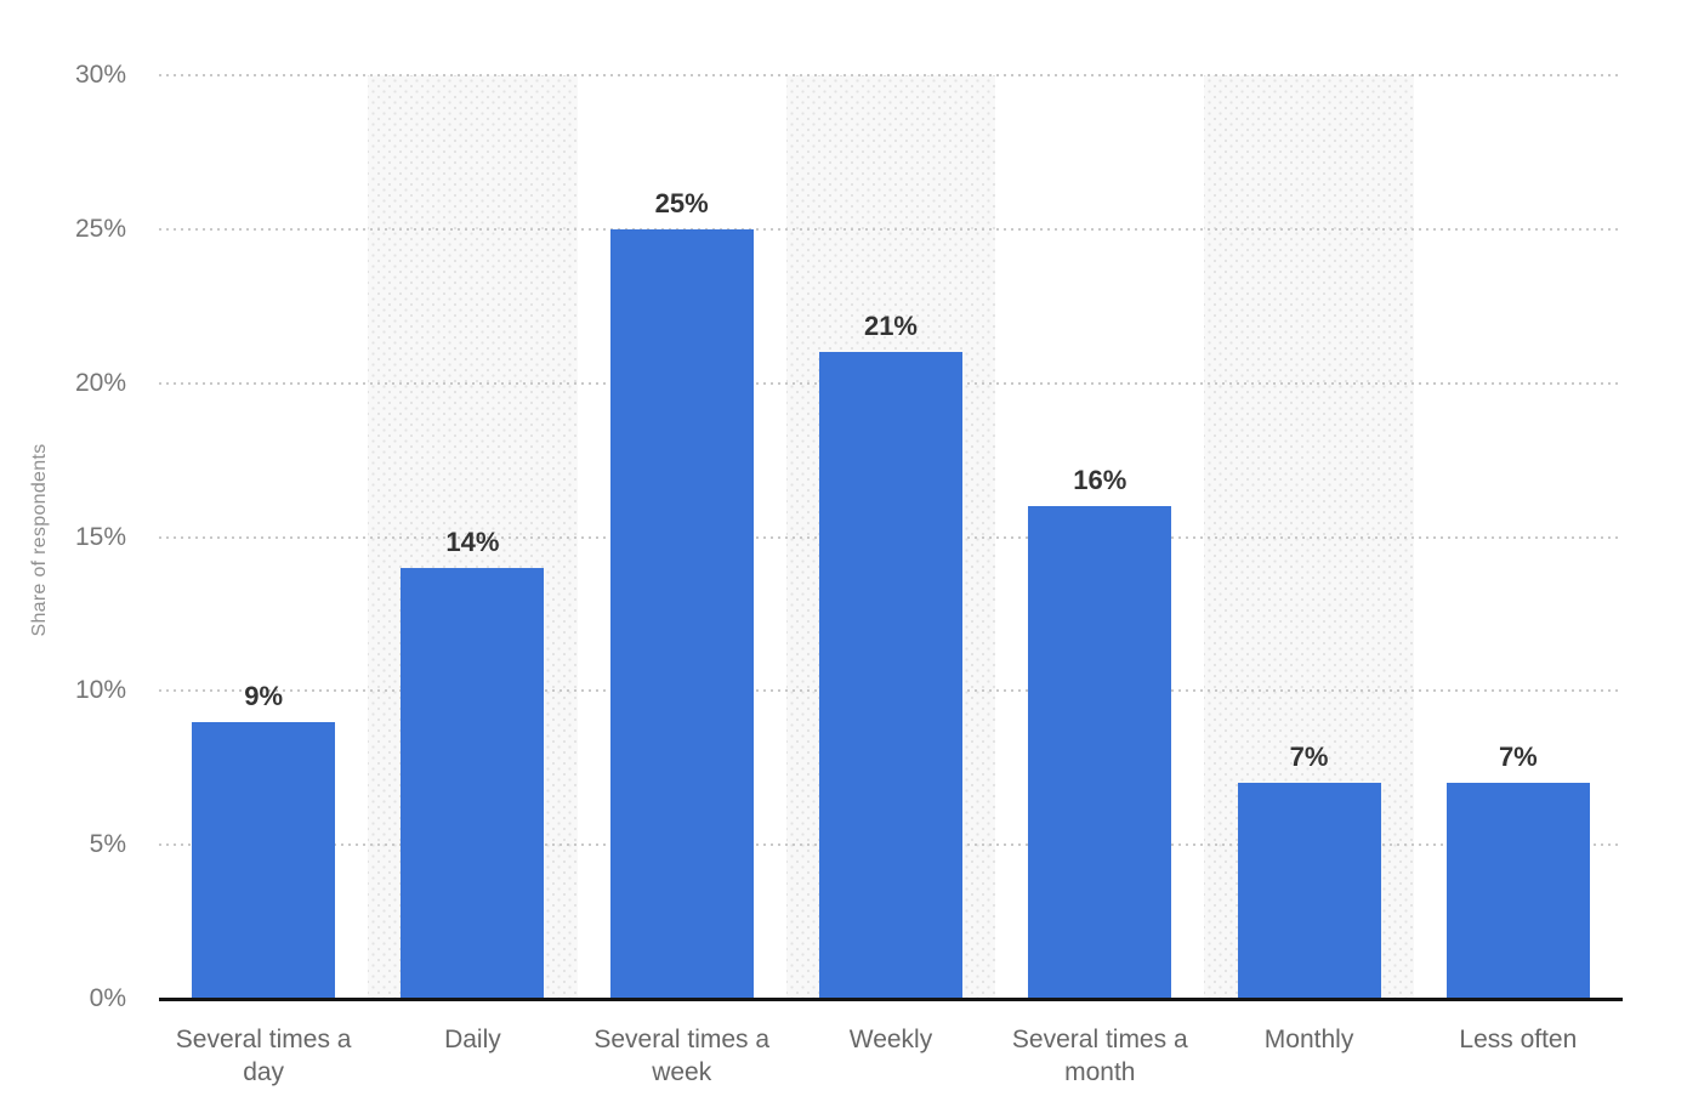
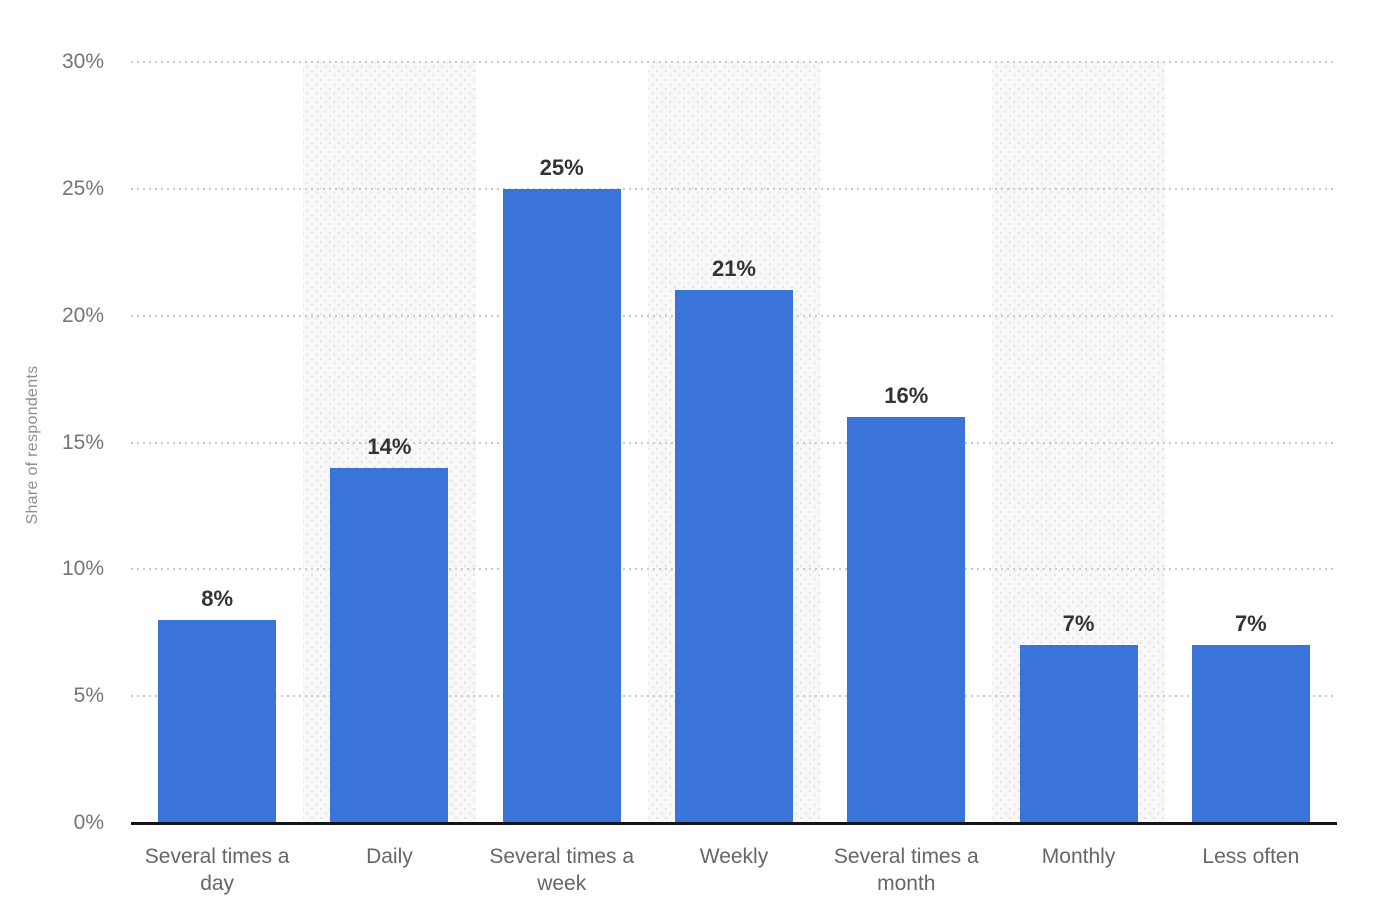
Several times a day: 9% -> 8%
